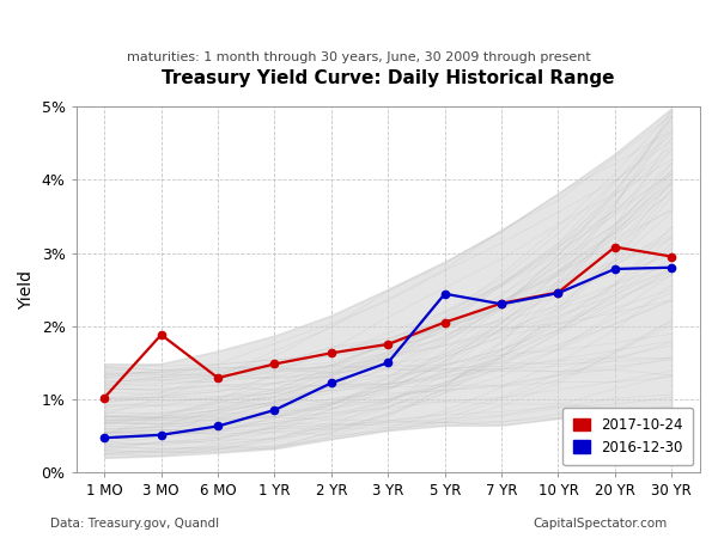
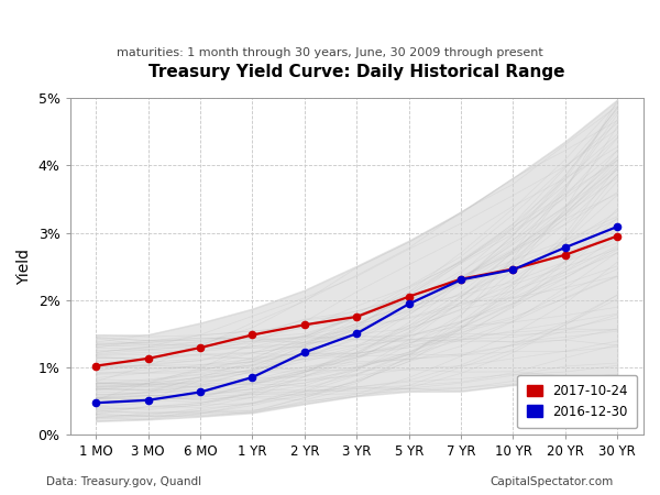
2017-10-24/3 MO: 1.88% -> 1.13%
2016-12-30/5 YR: 2.44% -> 1.94%
2017-10-24/20 YR: 3.08% -> 2.67%
2016-12-30/30 YR: 2.80% -> 3.09%
